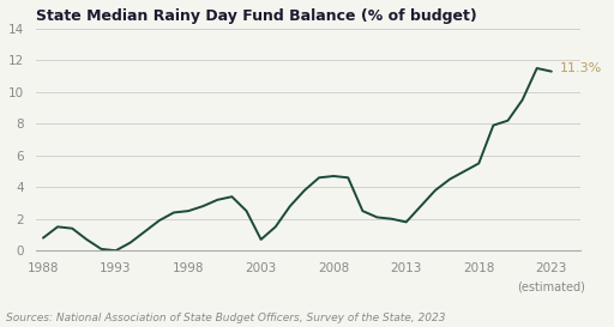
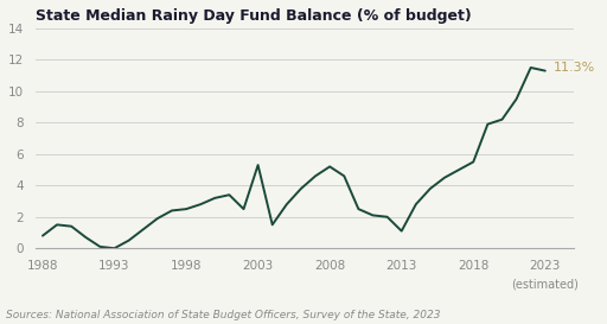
2003: 0.7 -> 5.3
2008: 4.7 -> 5.2
2013: 1.8 -> 1.1
